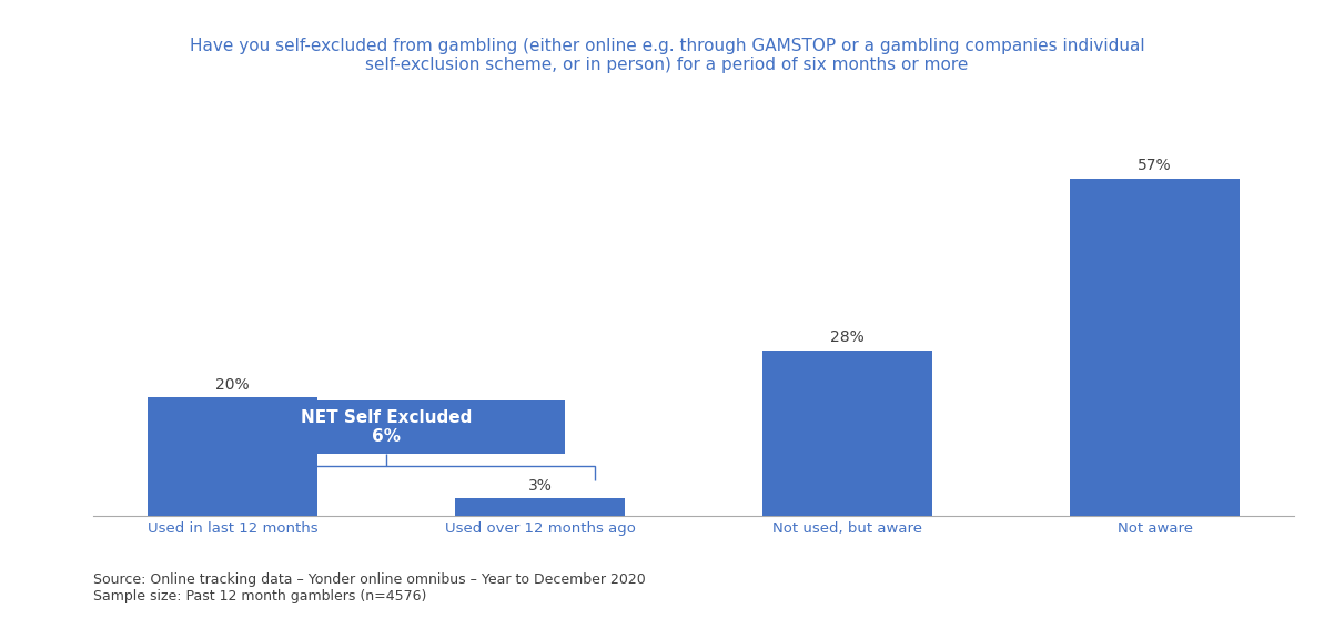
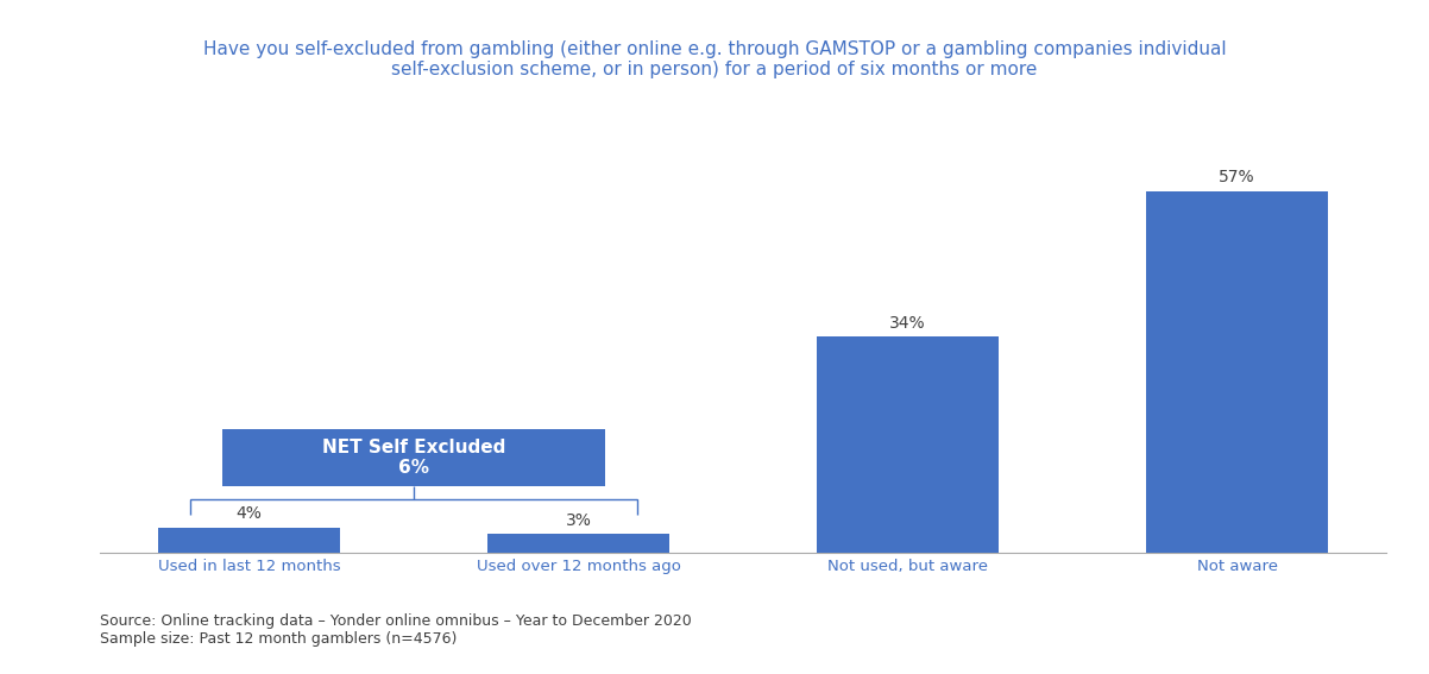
Used in last 12 months: 20% -> 4%
Not used, but aware: 28% -> 34%
